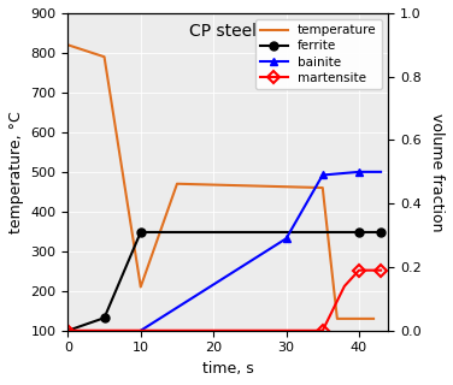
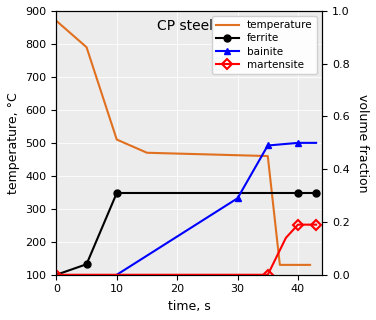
temperature/0: 820 -> 870
temperature/10: 210 -> 510
